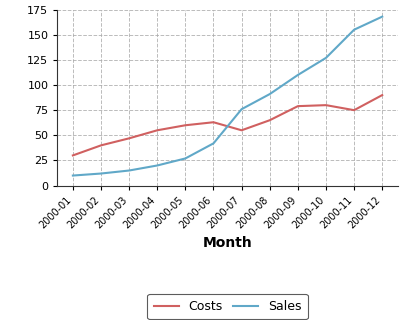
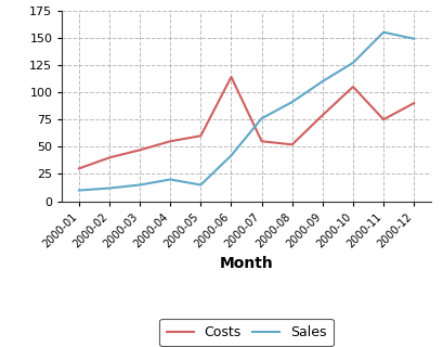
Sales/2000-05: 27 -> 15
Costs/2000-06: 63 -> 114
Costs/2000-08: 65 -> 52
Costs/2000-10: 80 -> 105
Sales/2000-12: 168 -> 149
